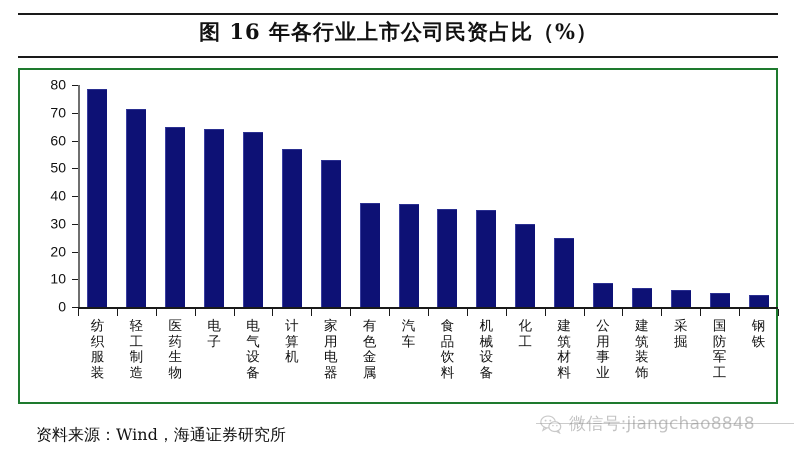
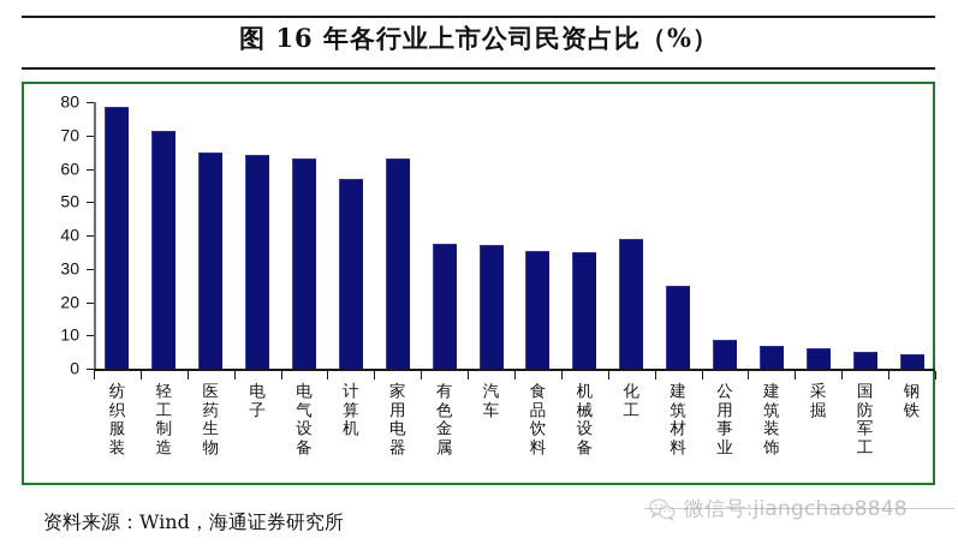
家用电器: 53 -> 63
化工: 30 -> 39
